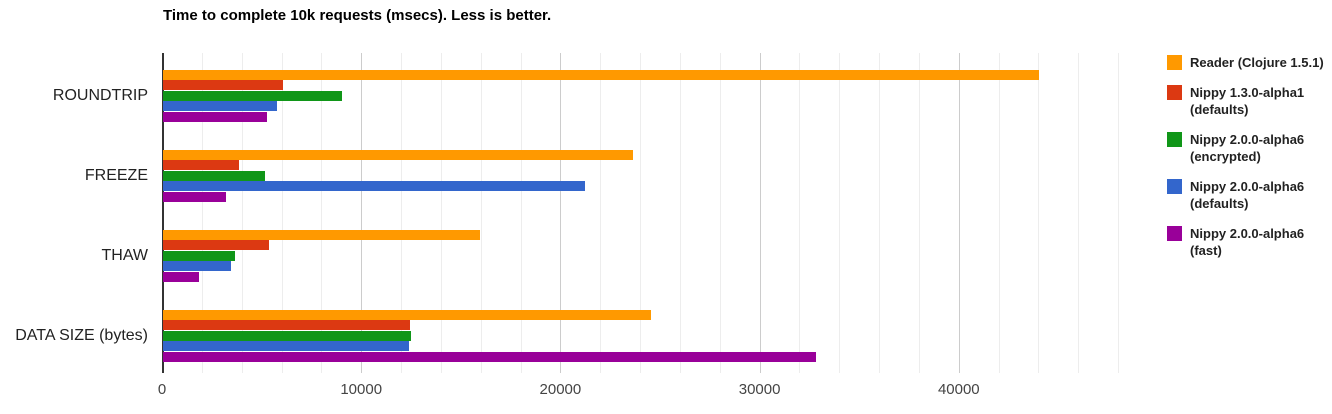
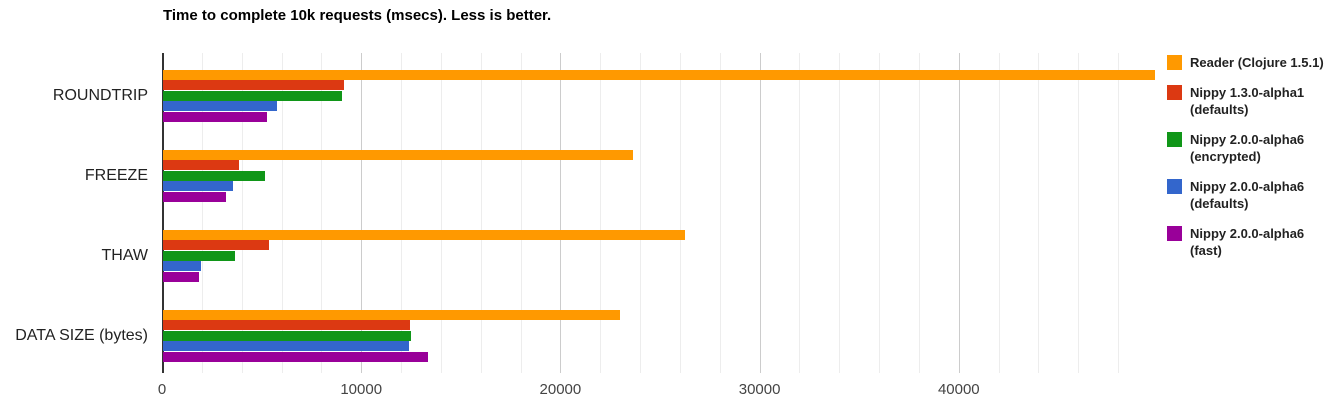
Reader (Clojure 1.5.1)/ROUNDTRIP: 44000 -> 49800
Nippy 1.3.0-alpha1 (defaults)/ROUNDTRIP: 6000 -> 9100
Nippy 2.0.0-alpha6 (defaults)/FREEZE: 21200 -> 3500
Reader (Clojure 1.5.1)/THAW: 15900 -> 26200
Nippy 2.0.0-alpha6 (defaults)/THAW: 3400 -> 1900
Reader (Clojure 1.5.1)/DATA SIZE (bytes): 24500 -> 23000
Nippy 2.0.0-alpha6 (fast)/DATA SIZE (bytes): 32800 -> 13300
